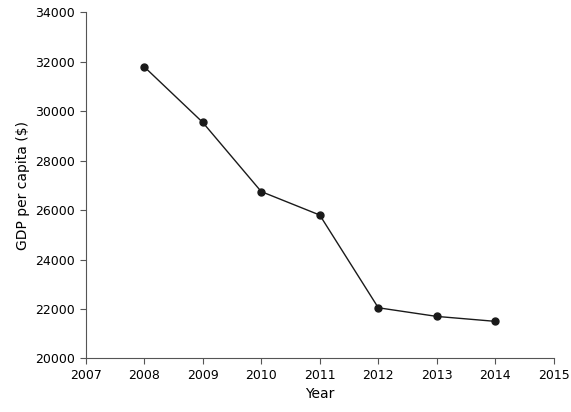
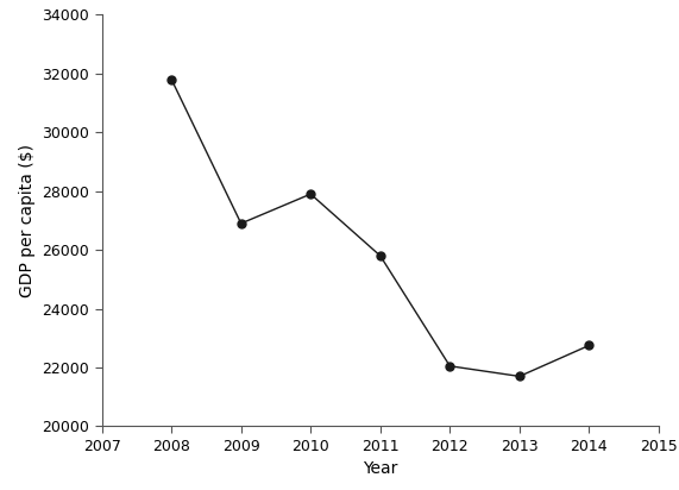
2009: 29550 -> 26900
2010: 26750 -> 27900
2014: 21500 -> 22750
